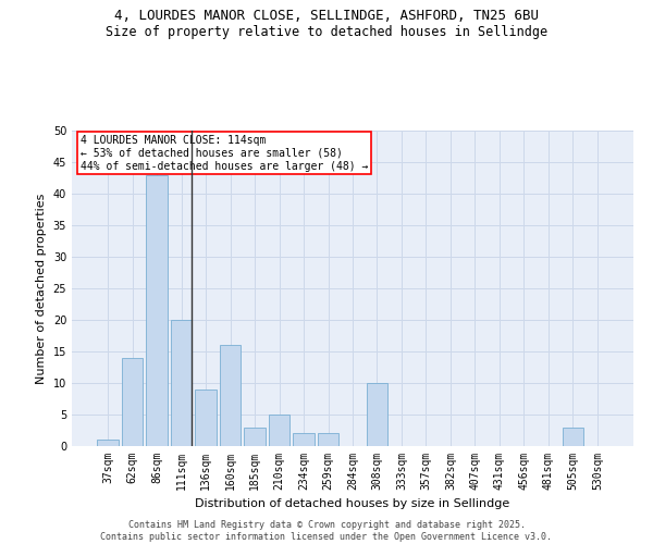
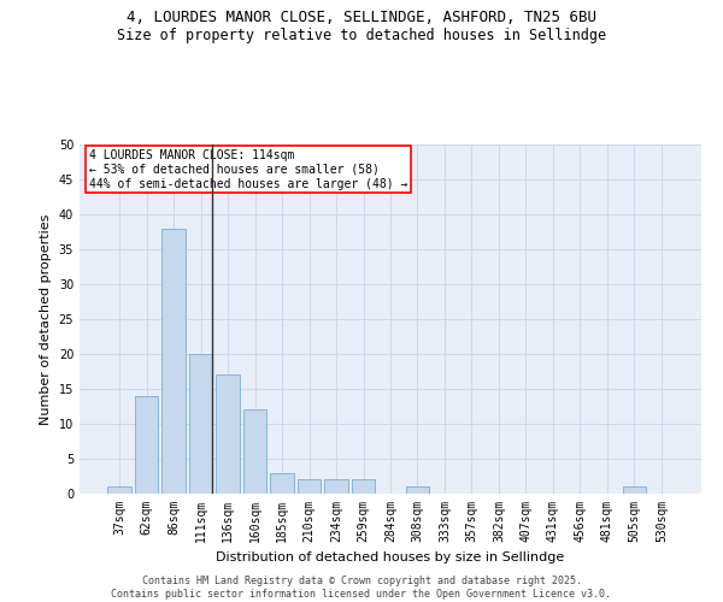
86sqm: 43 -> 38
136sqm: 9 -> 17
160sqm: 16 -> 12
210sqm: 5 -> 2
308sqm: 10 -> 1
505sqm: 3 -> 1
